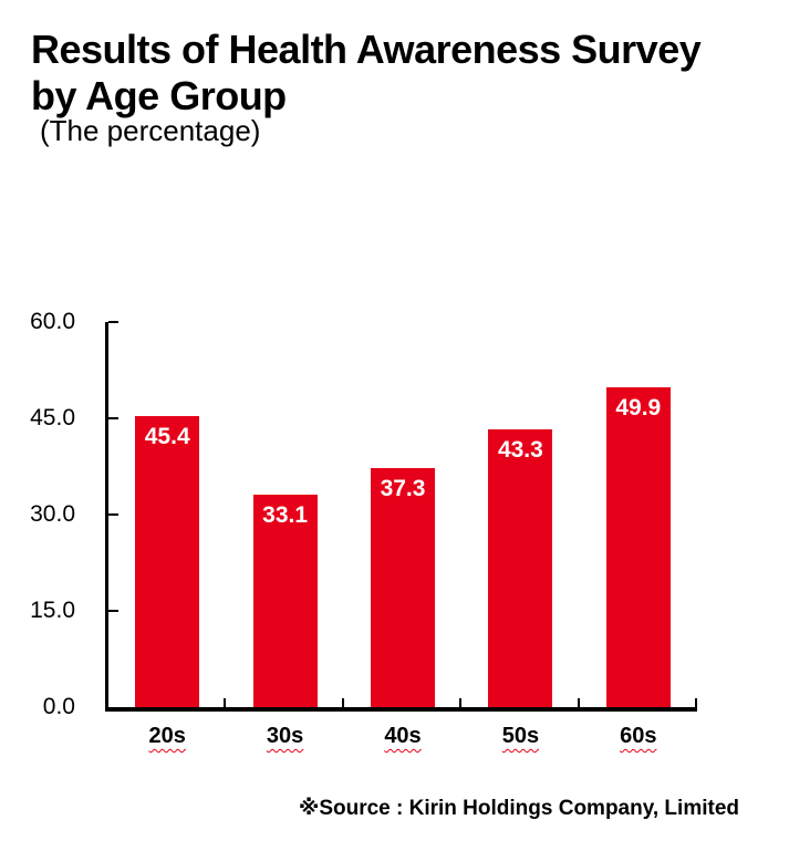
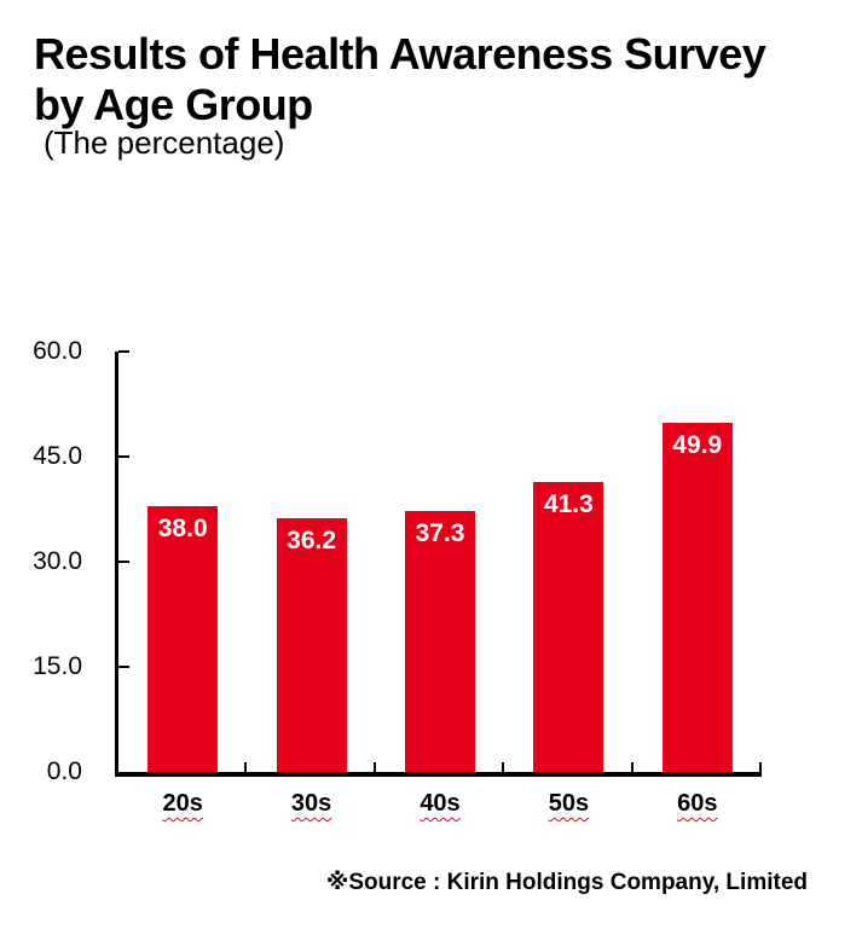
20s: 45.4 -> 38.0
30s: 33.1 -> 36.2
50s: 43.3 -> 41.3
